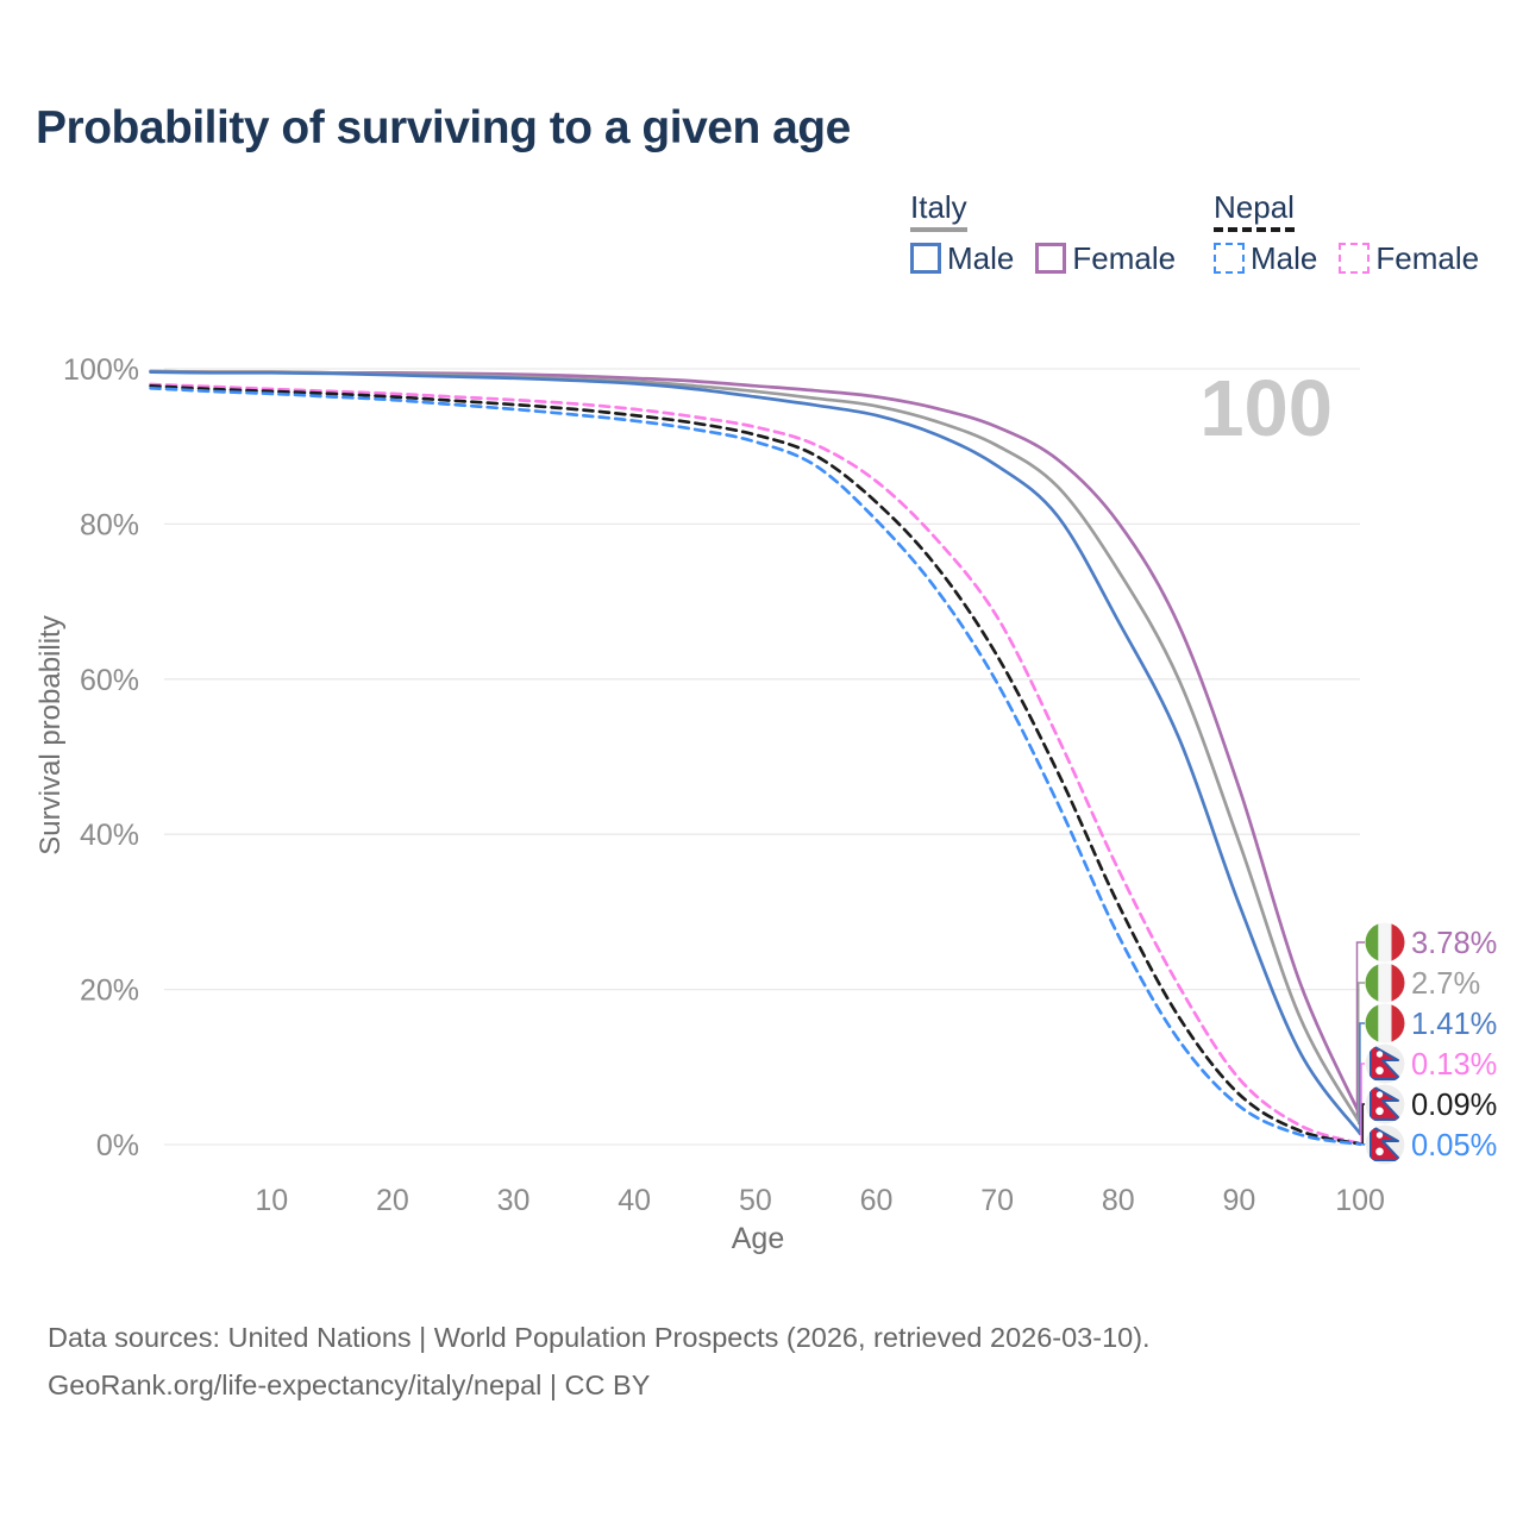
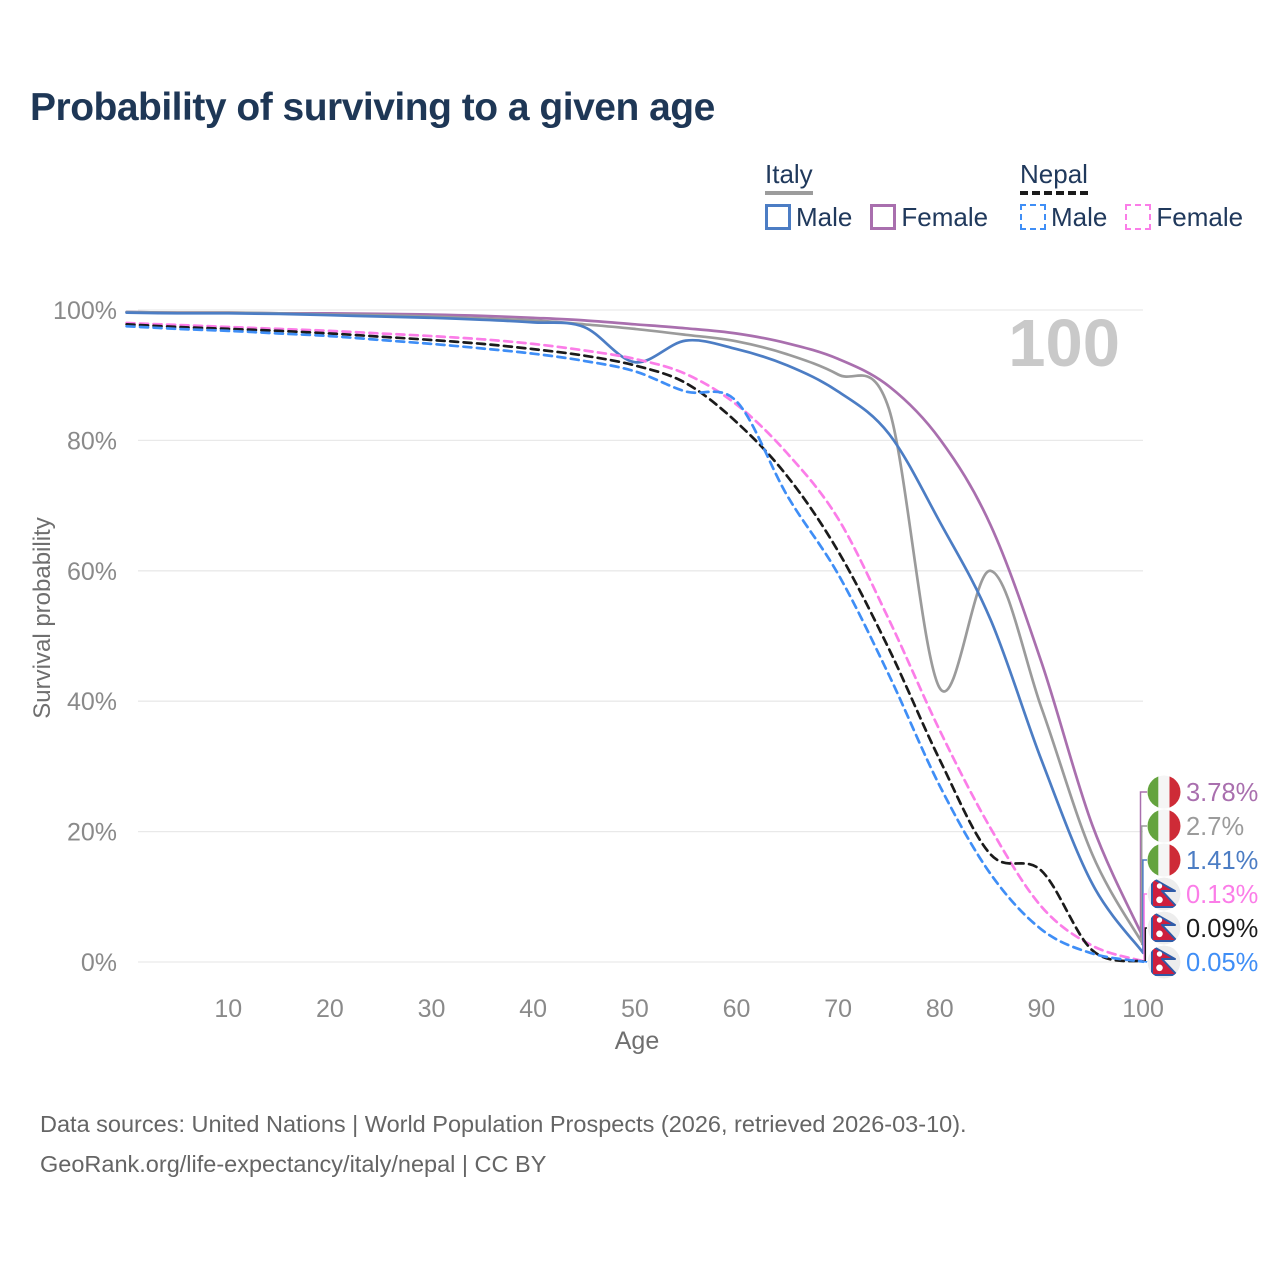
Italy Male/50: 96% -> 92%
Nepal Male/60: 80% -> 86%
Italy/80: 74% -> 42%
Nepal/90: 6% -> 14%
